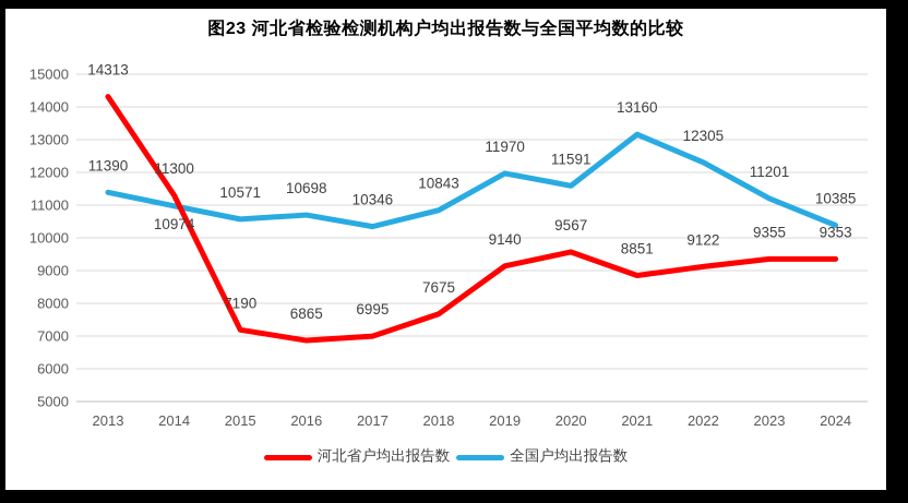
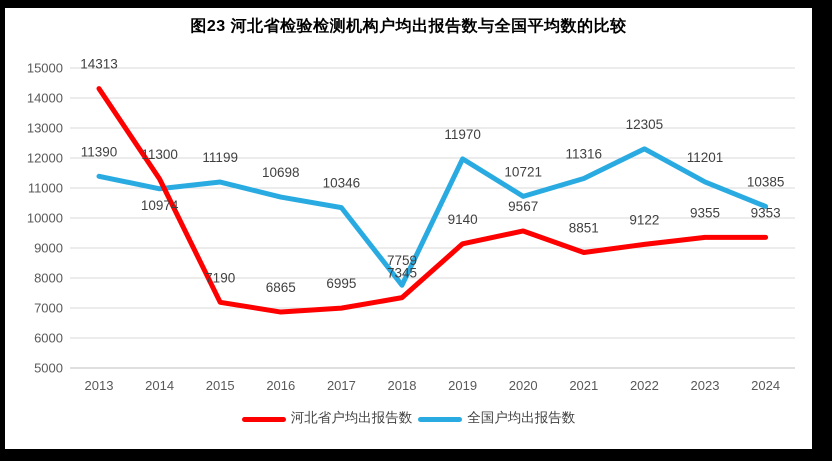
全国户均出报告数/2015: 10571 -> 11199
河北省户均出报告数/2018: 7675 -> 7345
全国户均出报告数/2018: 10843 -> 7759
全国户均出报告数/2020: 11591 -> 10721
全国户均出报告数/2021: 13160 -> 11316
